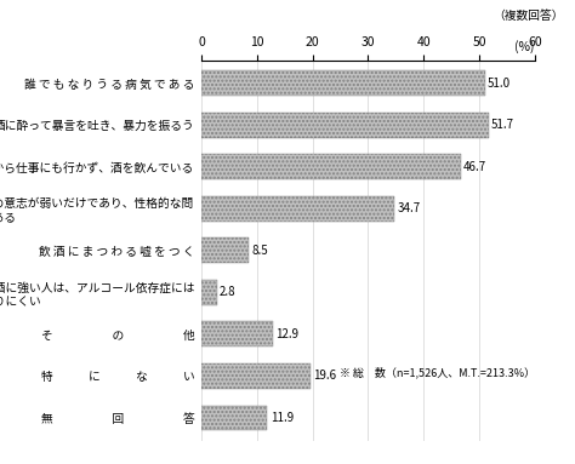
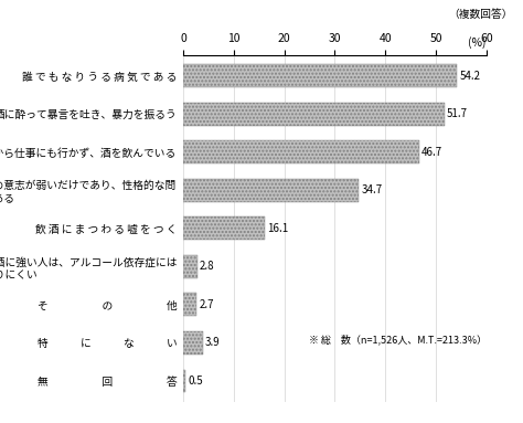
誰 で も な り う る 病 気 で あ る: 51.0 -> 54.2
飲 酒 に ま つ わ る 嘘 を つ く: 8.5 -> 16.1
そ の 他: 12.9 -> 2.7
特 に な い: 19.6 -> 3.9
無 回 答: 11.9 -> 0.5
